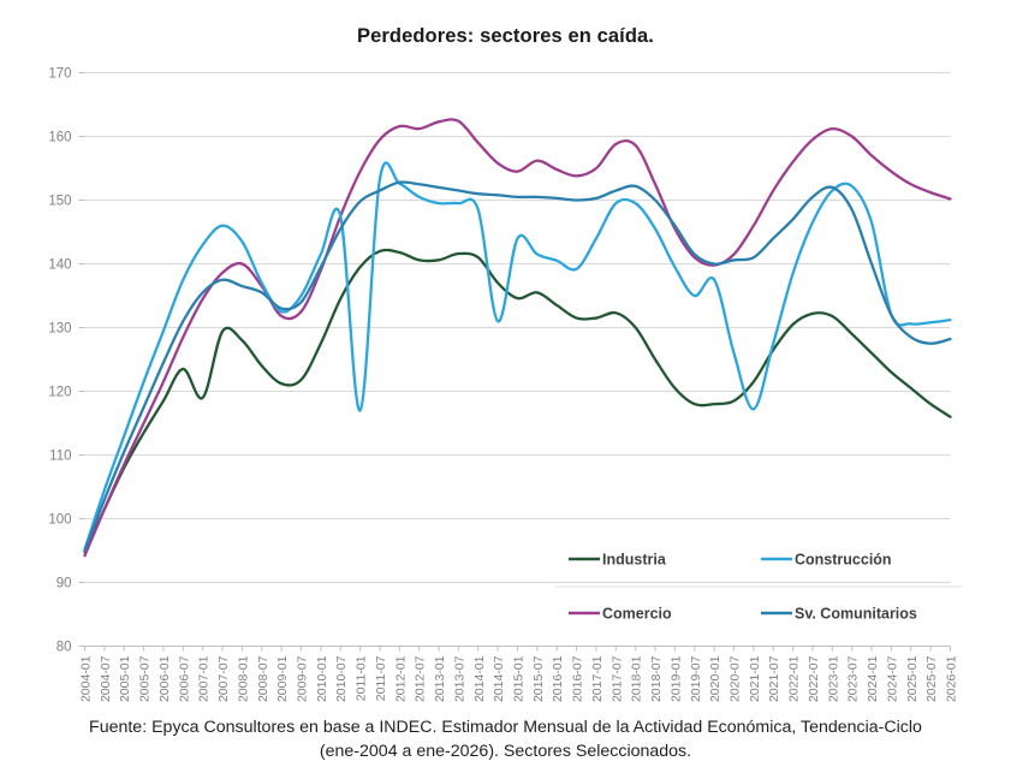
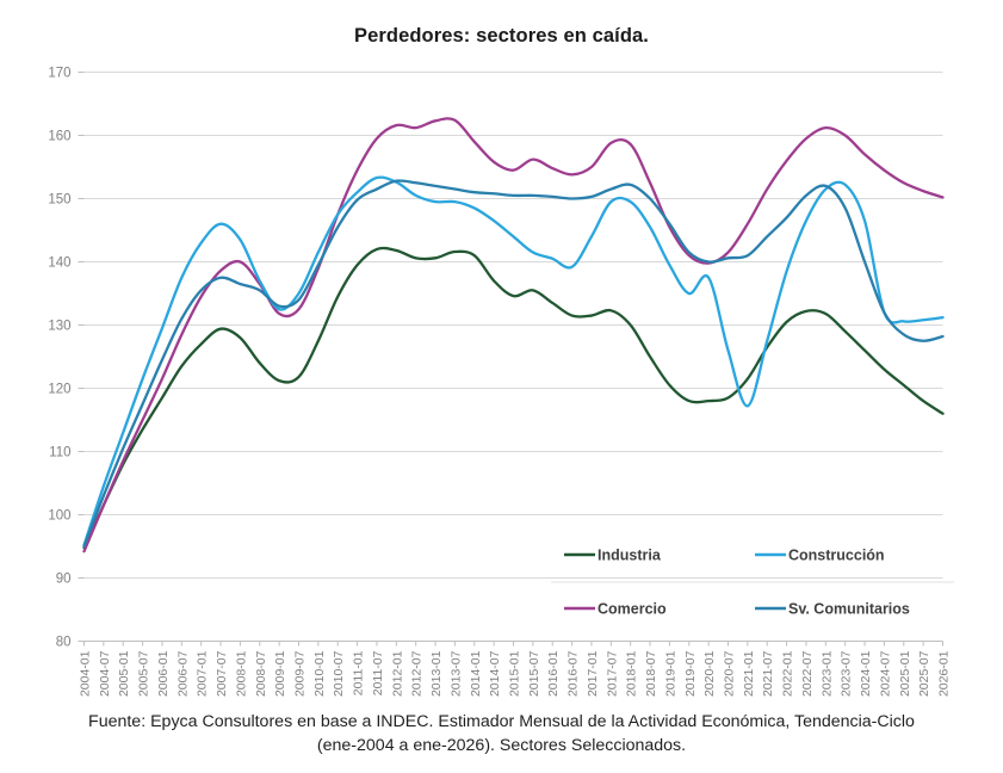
Industria/2007-01: 119 -> 127
Construcción/2011-01: 117 -> 151
Construcción/2014-07: 131 -> 146
